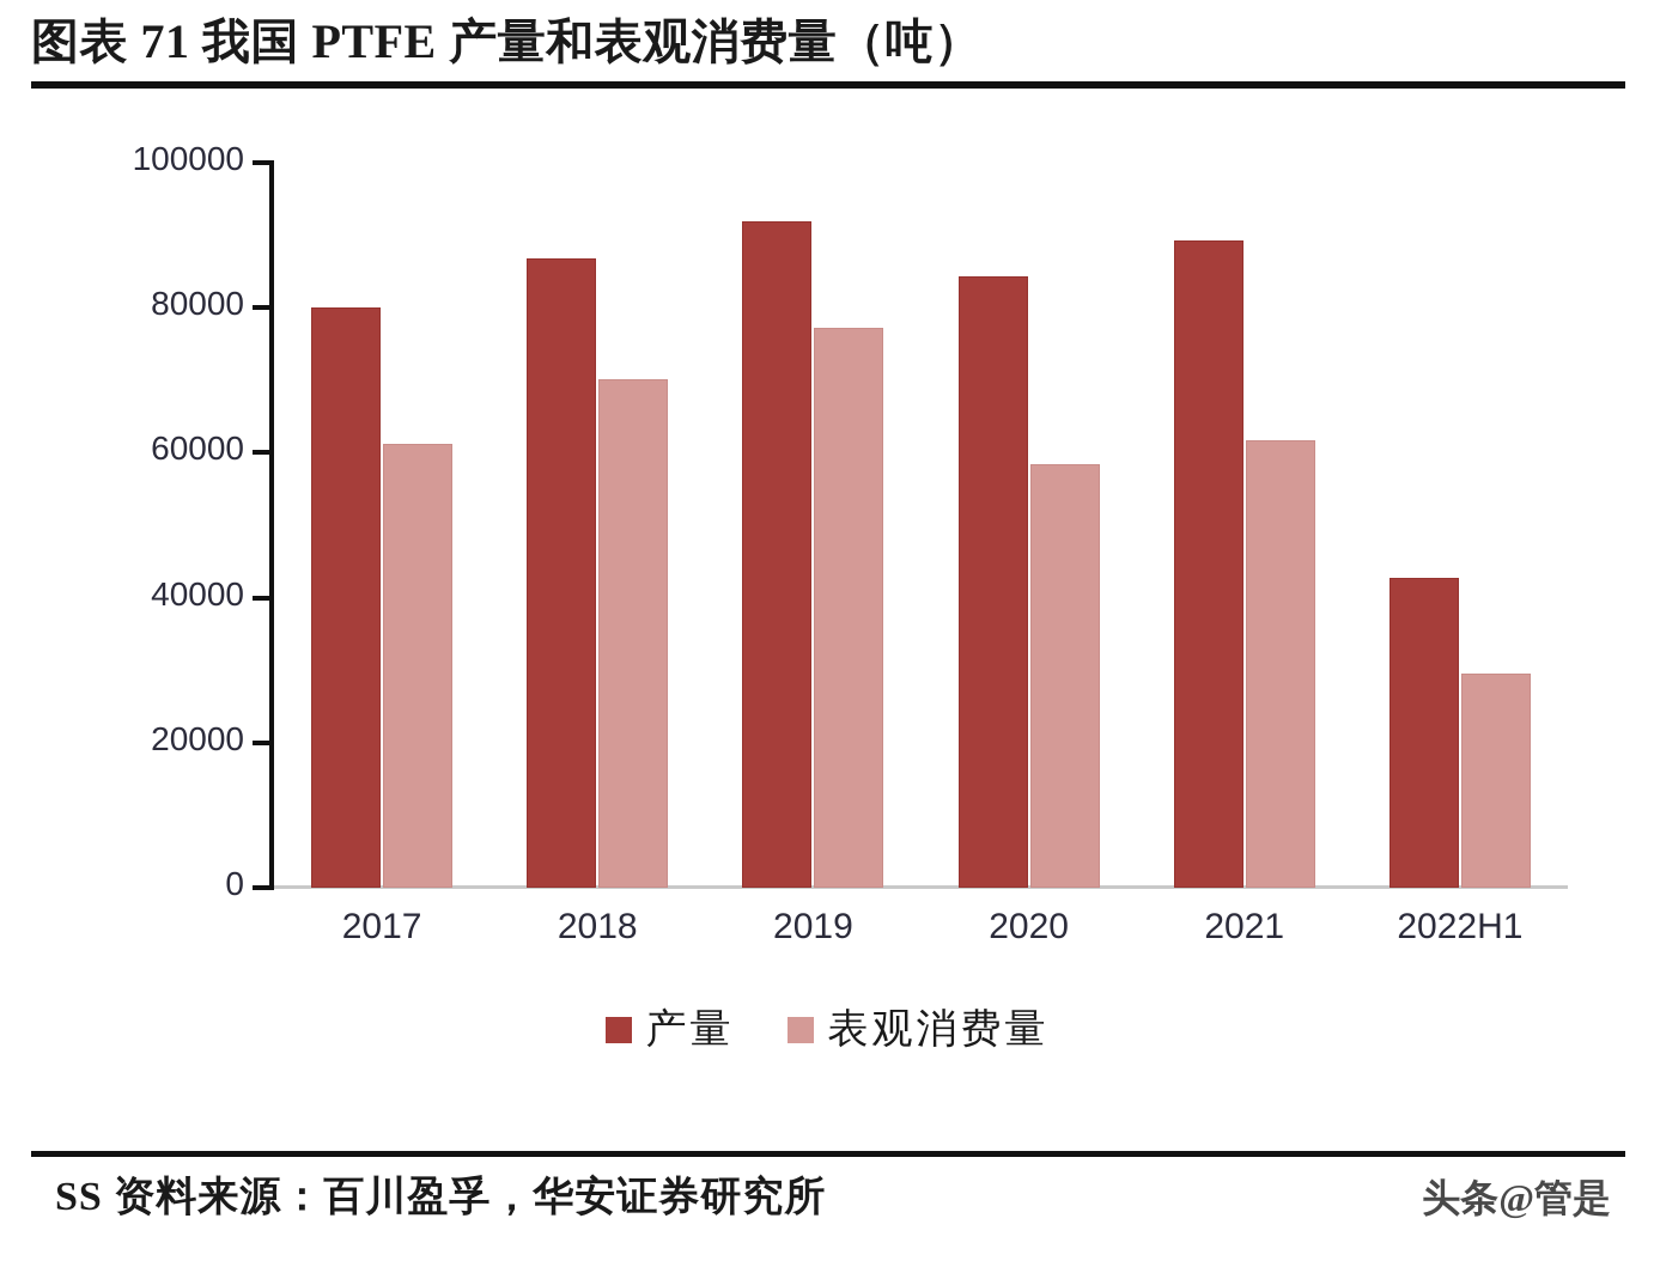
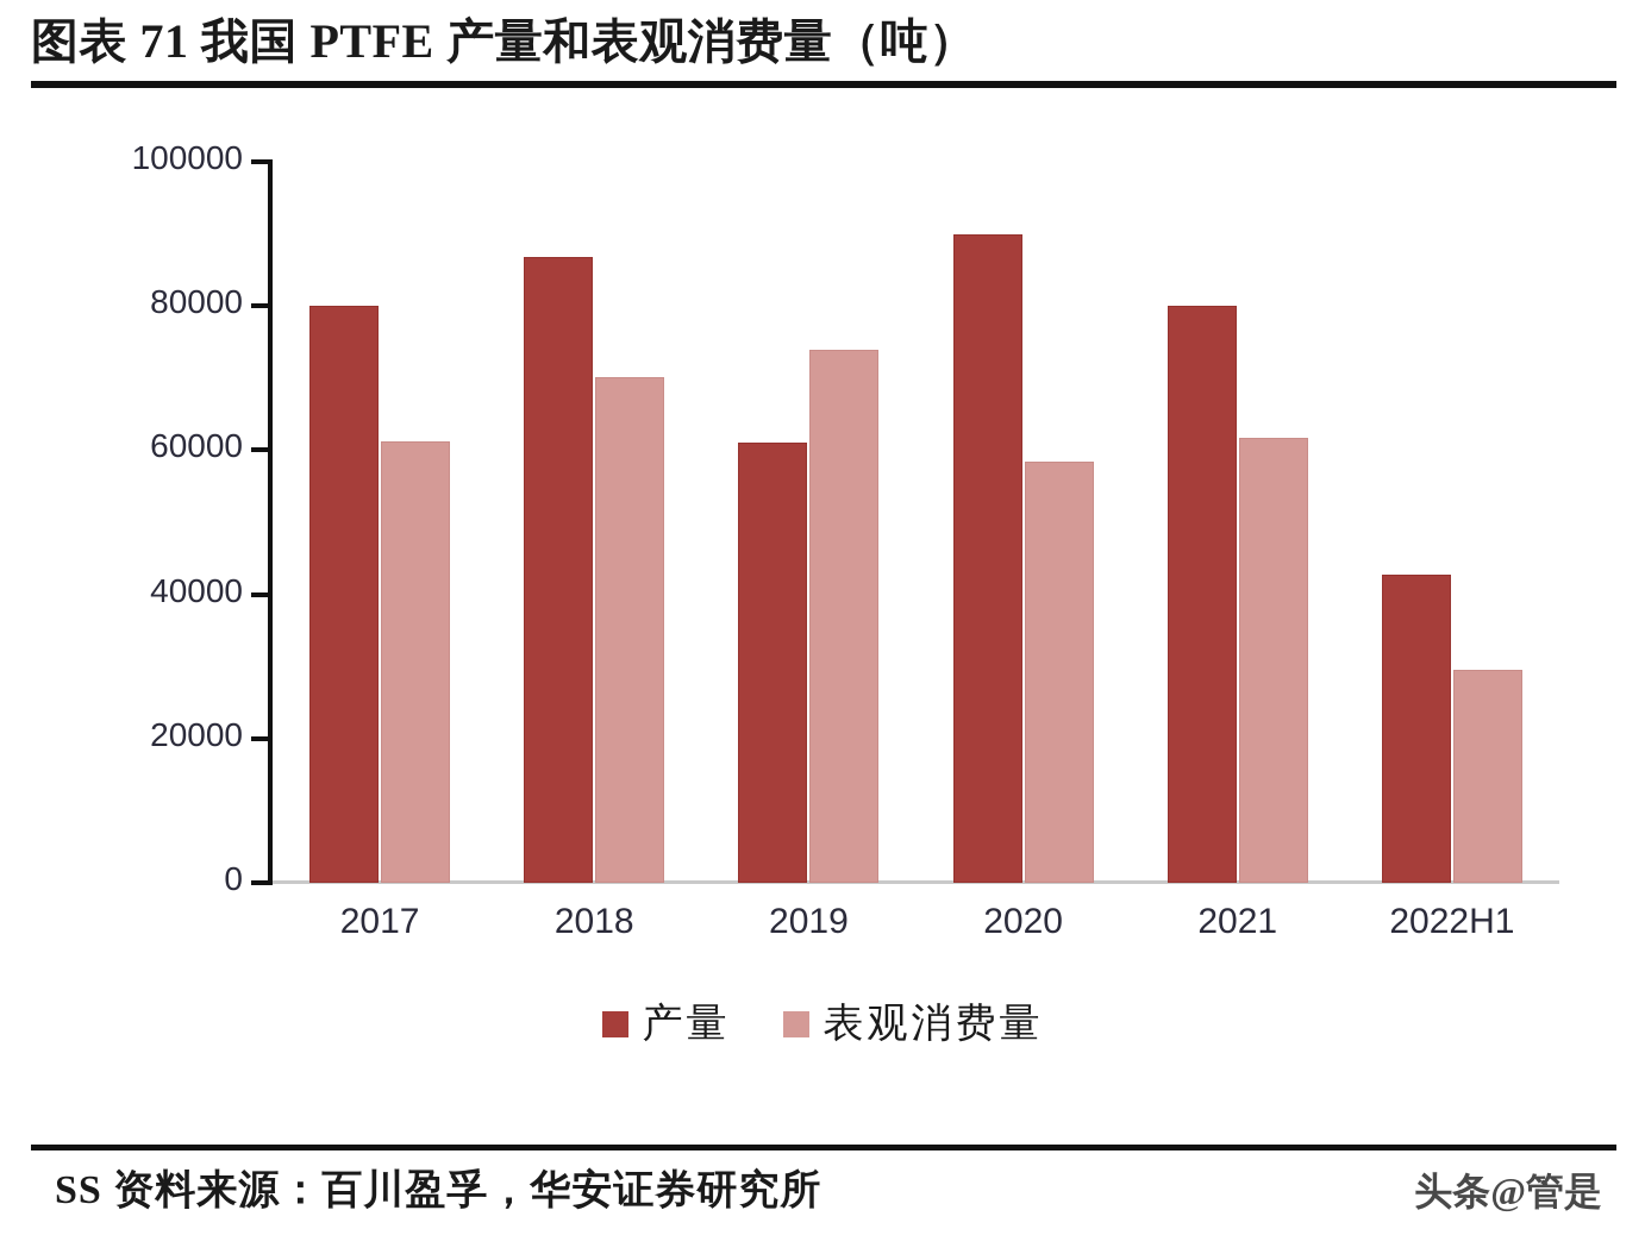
产量/2019: 92000 -> 61000
表观消费量/2019: 77000 -> 74000
产量/2020: 84000 -> 90000
产量/2021: 89000 -> 80000
